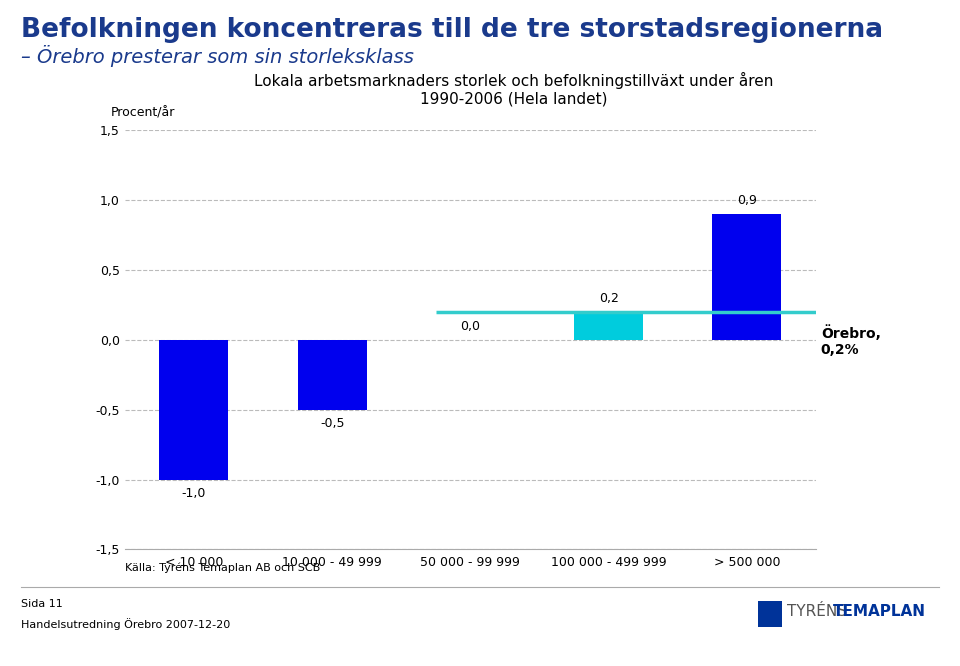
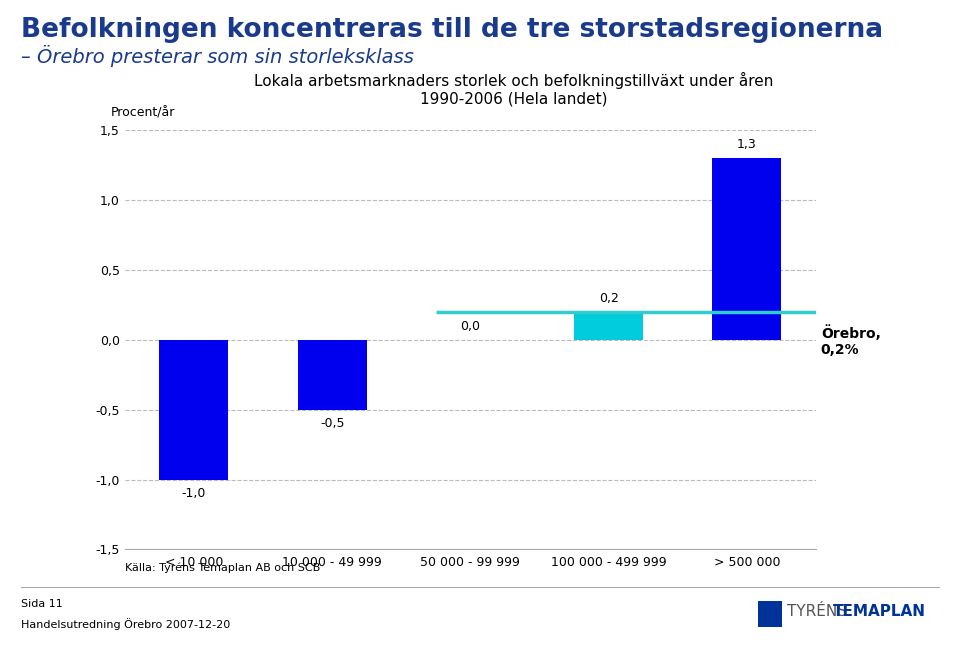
> 500 000: 0,9 -> 1,3
